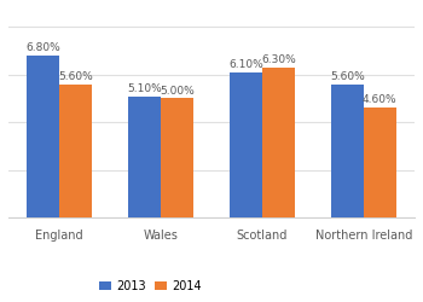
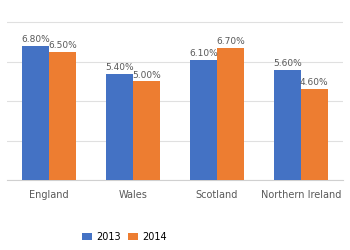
2014/England: 5.60% -> 6.50%
2013/Wales: 5.10% -> 5.40%
2014/Scotland: 6.30% -> 6.70%
